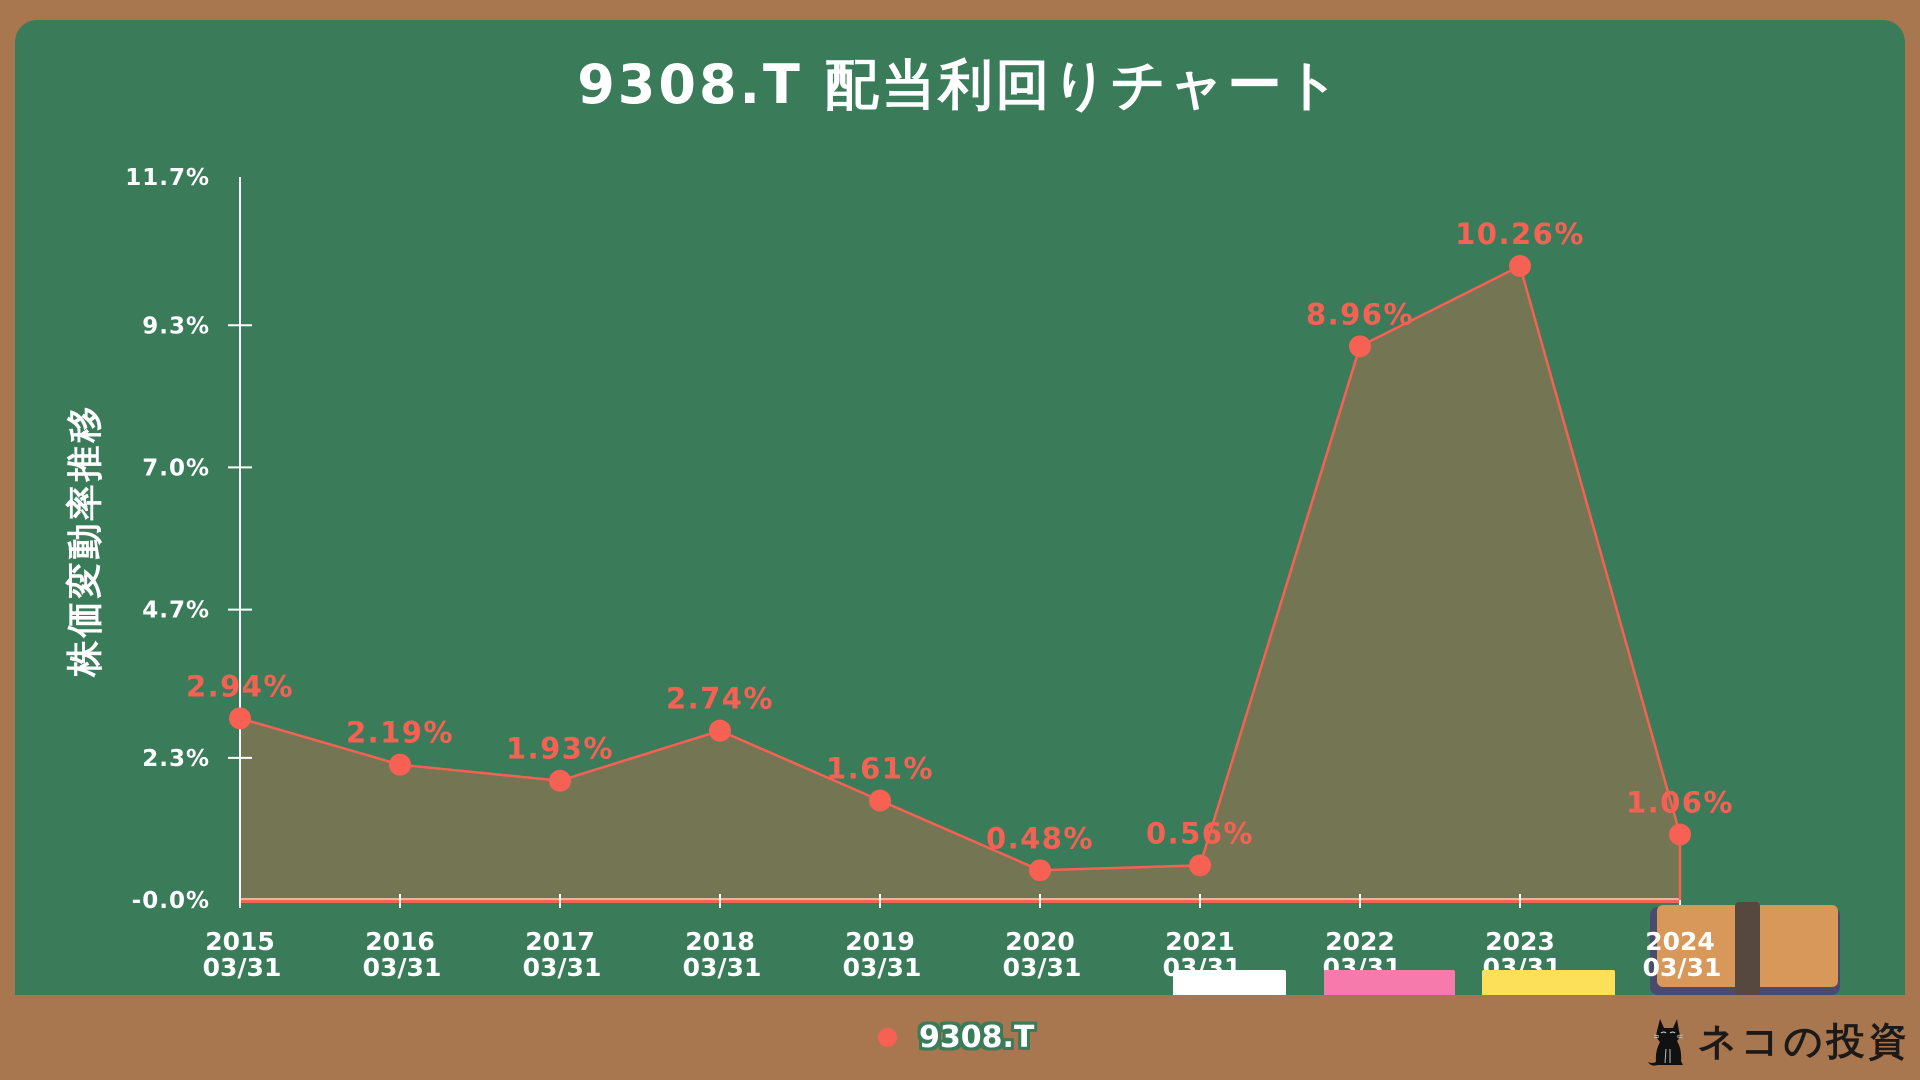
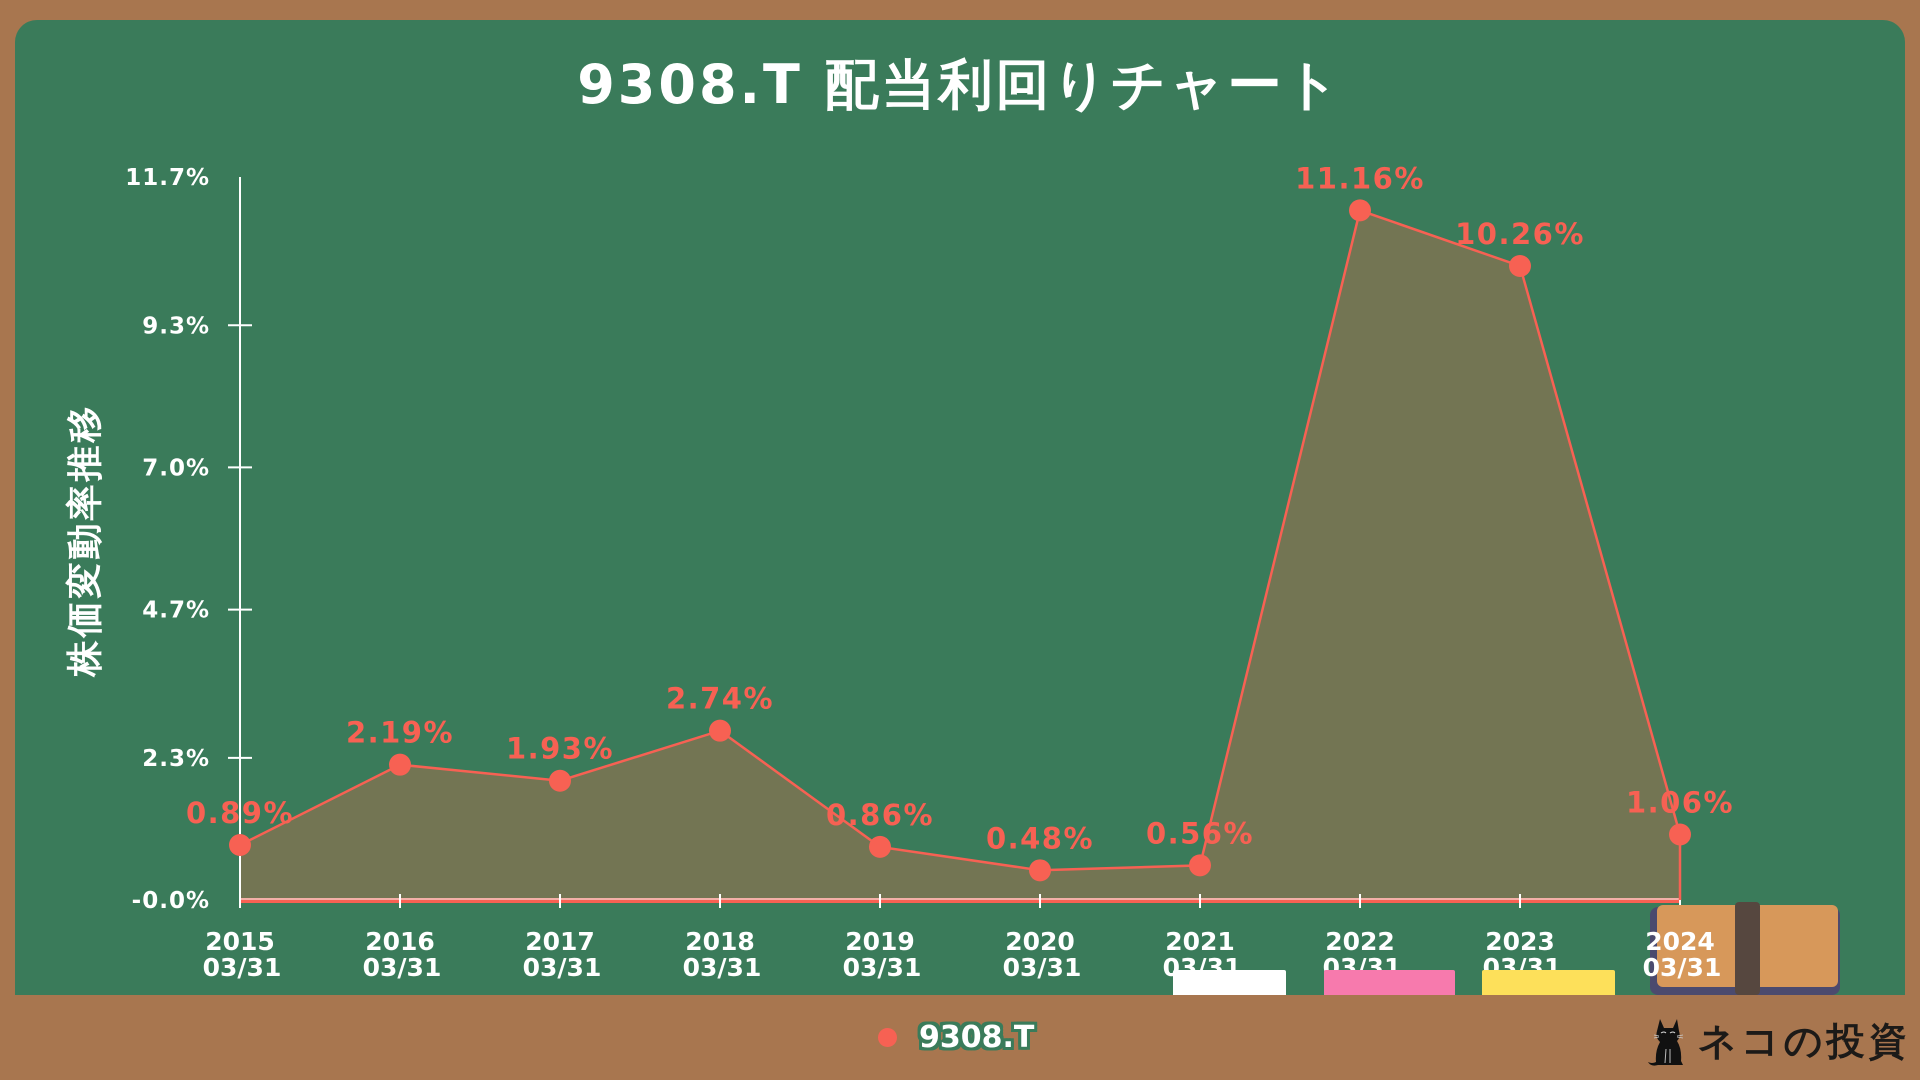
2015 03/31: 2.94% -> 0.89%
2019 03/31: 1.61% -> 0.86%
2022 03/31: 8.96% -> 11.16%
